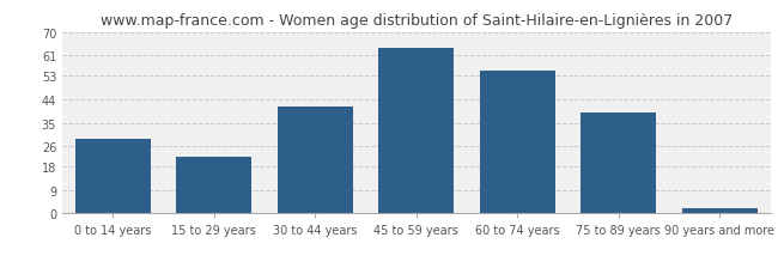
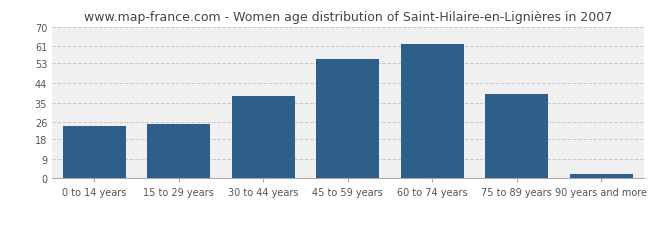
0 to 14 years: 29 -> 24
15 to 29 years: 22 -> 25
30 to 44 years: 41 -> 38
45 to 59 years: 64 -> 55
60 to 74 years: 55 -> 62
